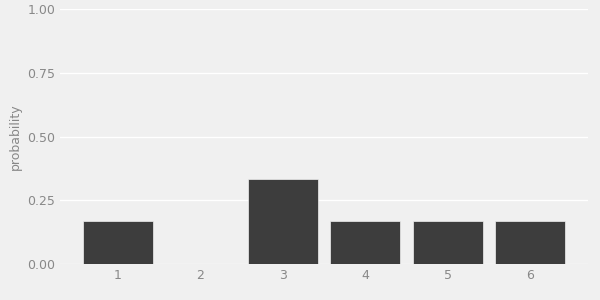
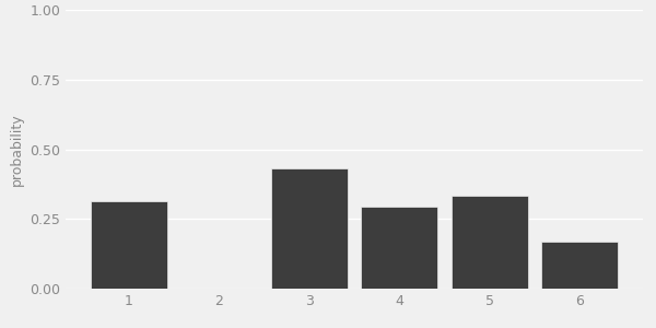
1: 0.167 -> 0.315
3: 0.333 -> 0.430
4: 0.167 -> 0.295
5: 0.167 -> 0.335
